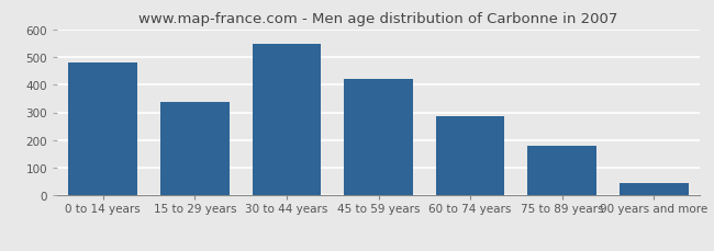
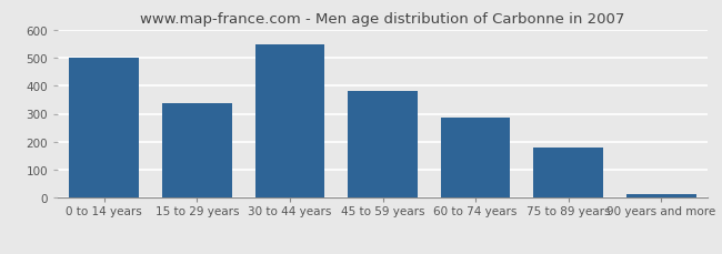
0 to 14 years: 480 -> 500
45 to 59 years: 420 -> 383
90 years and more: 45 -> 13
